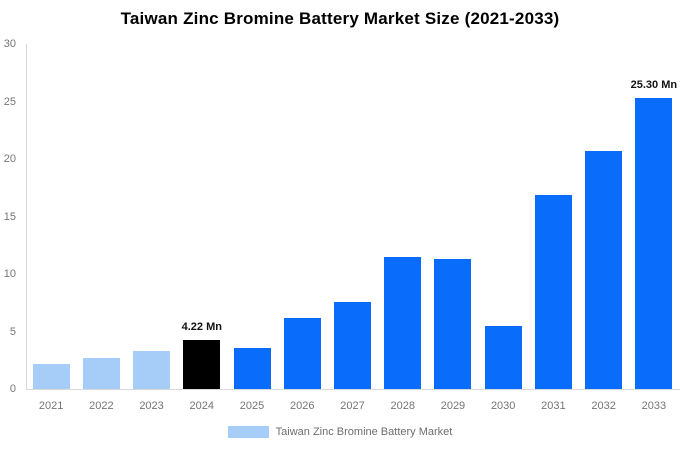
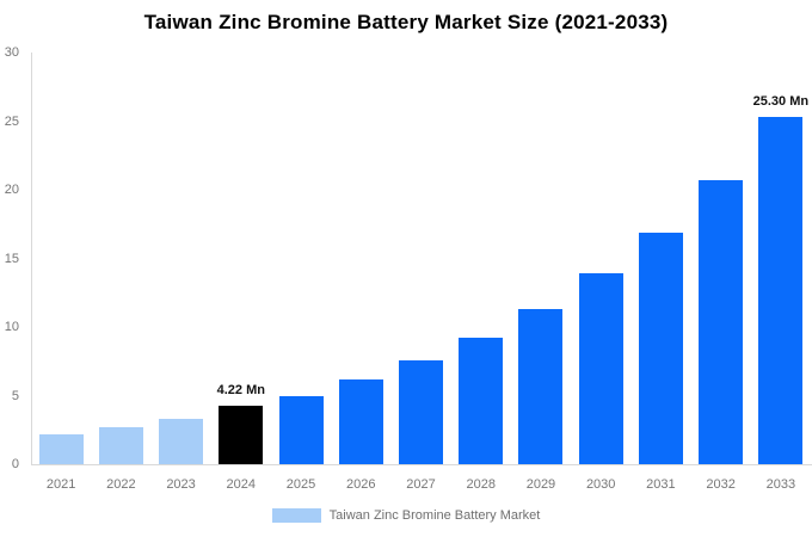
2025: 3.6 -> 5.0
2028: 11.5 -> 9.2
2030: 5.5 -> 13.9
